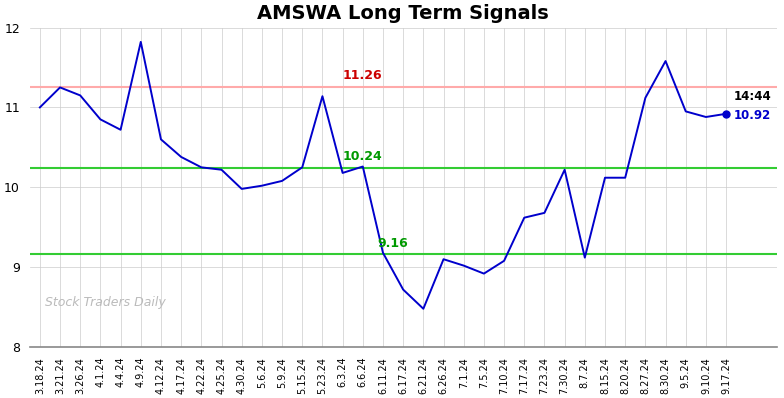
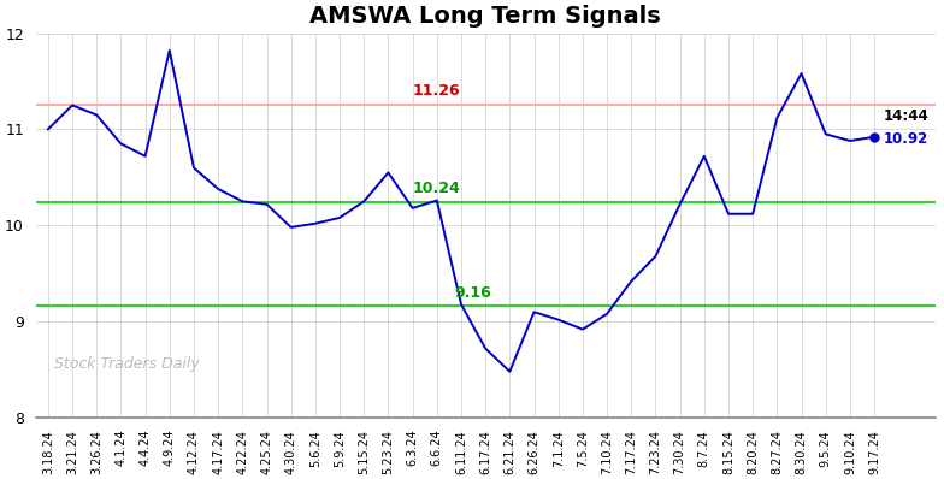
5.23.24: 11.14 -> 10.55
7.17.24: 9.62 -> 9.42
8.7.24: 9.12 -> 10.72
